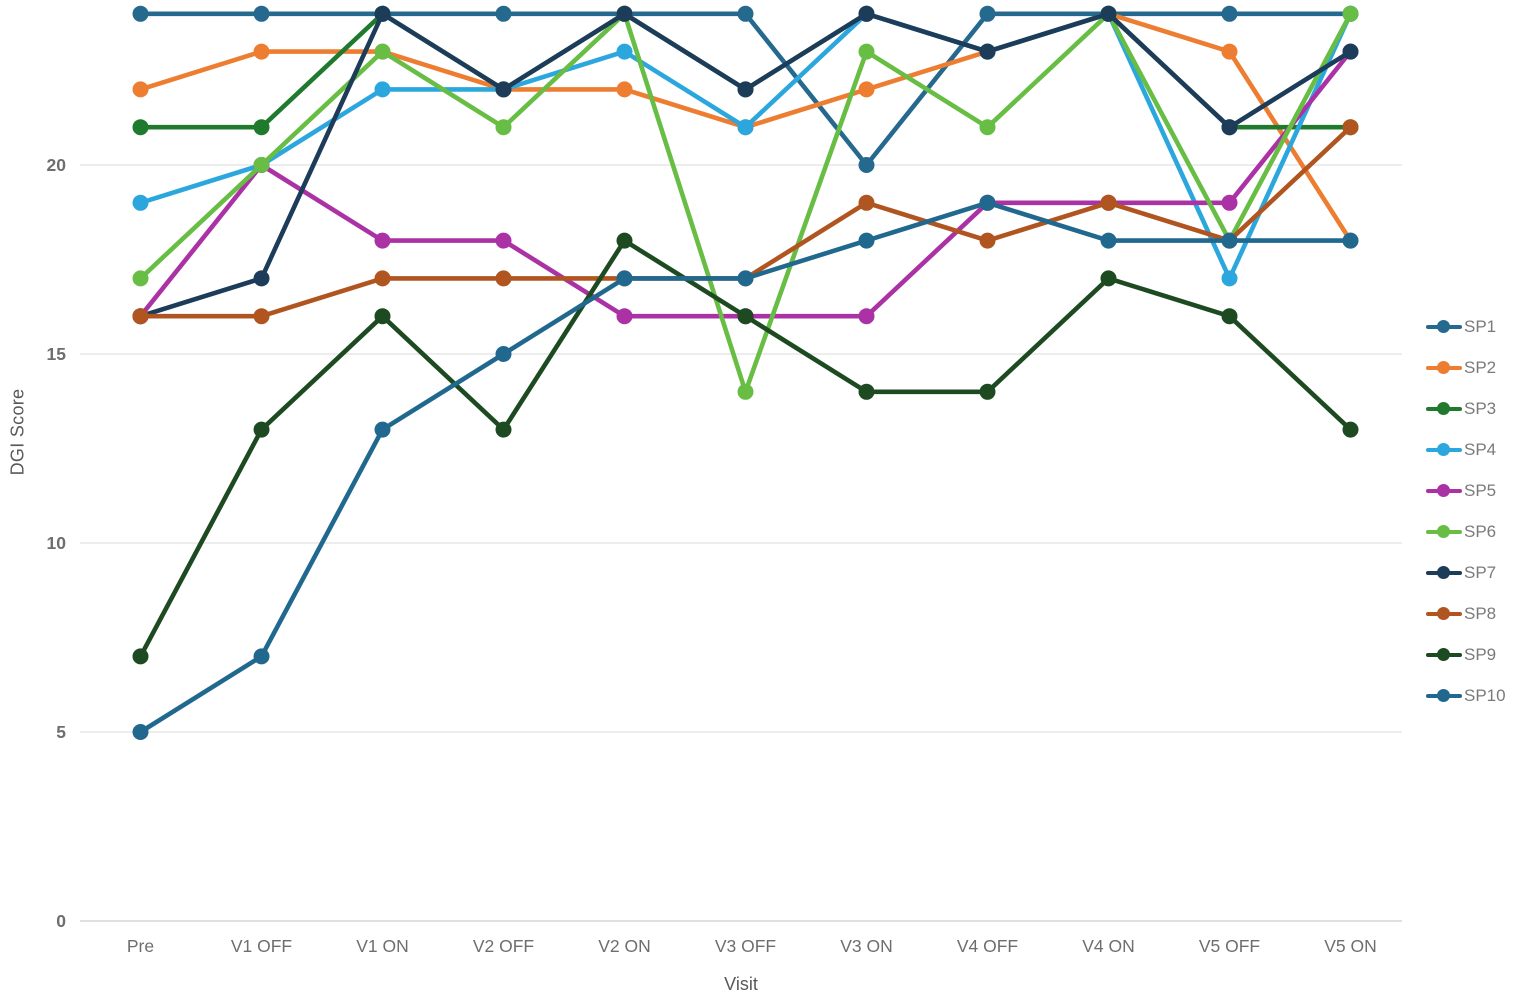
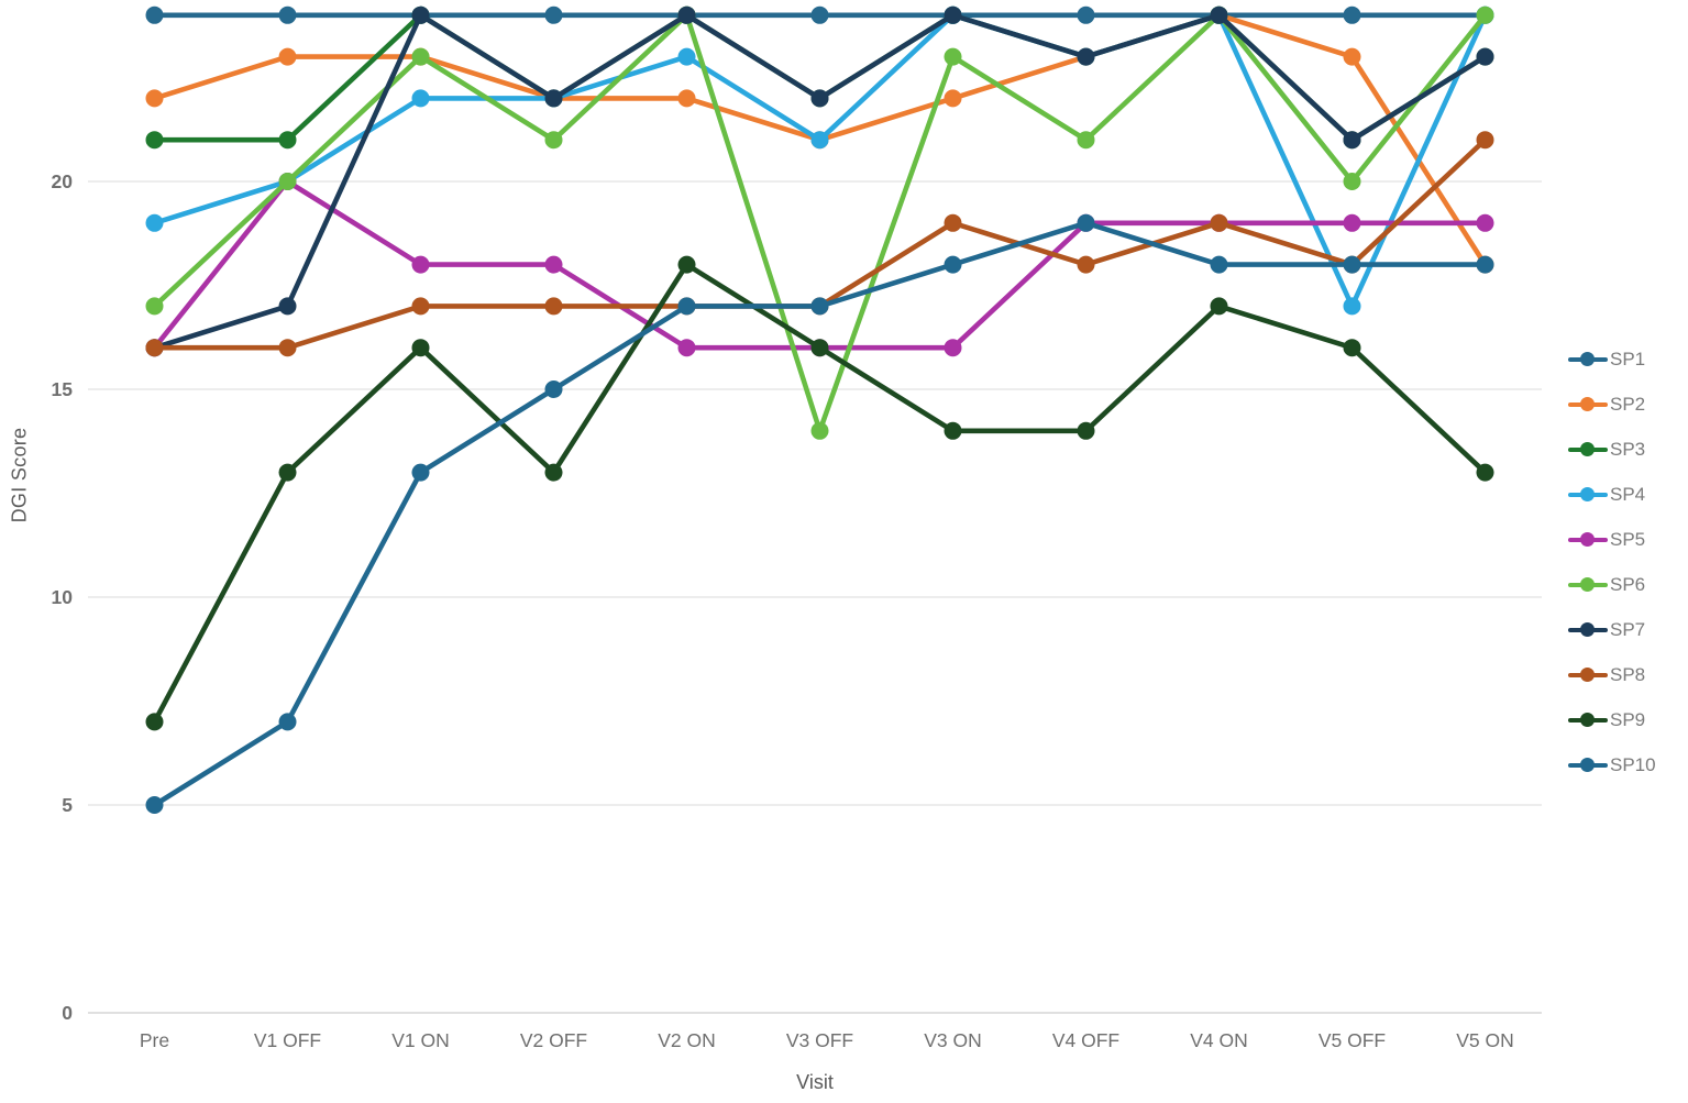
SP1/V3 ON: 20 -> 24
SP6/V5 OFF: 18 -> 20
SP3/V5 ON: 21 -> 23
SP5/V5 ON: 23 -> 19
